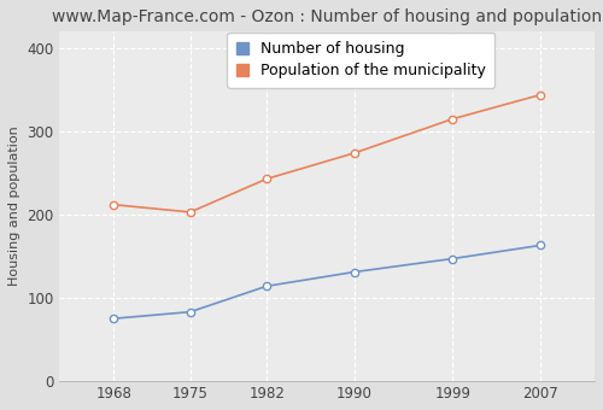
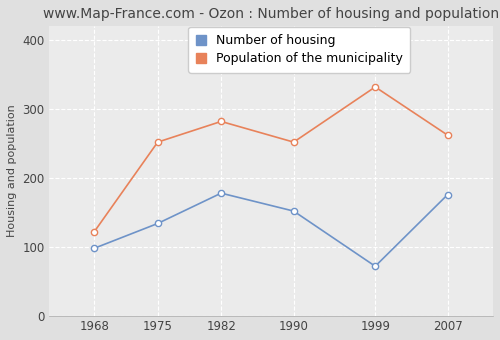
Number of housing/1968: 75 -> 98
Population of the municipality/1968: 212 -> 122
Number of housing/1975: 83 -> 134
Population of the municipality/1975: 203 -> 252
Number of housing/1982: 114 -> 178
Population of the municipality/1982: 243 -> 282
Number of housing/1990: 131 -> 152
Population of the municipality/1990: 274 -> 252
Number of housing/1999: 147 -> 72
Population of the municipality/1999: 315 -> 332
Number of housing/2007: 163 -> 176
Population of the municipality/2007: 344 -> 262
